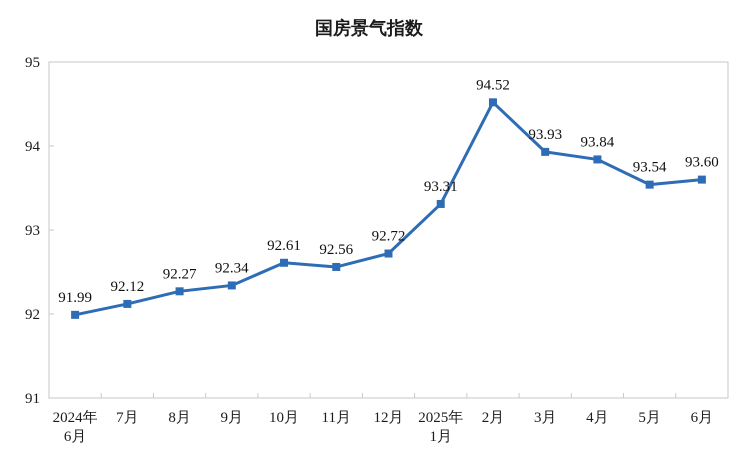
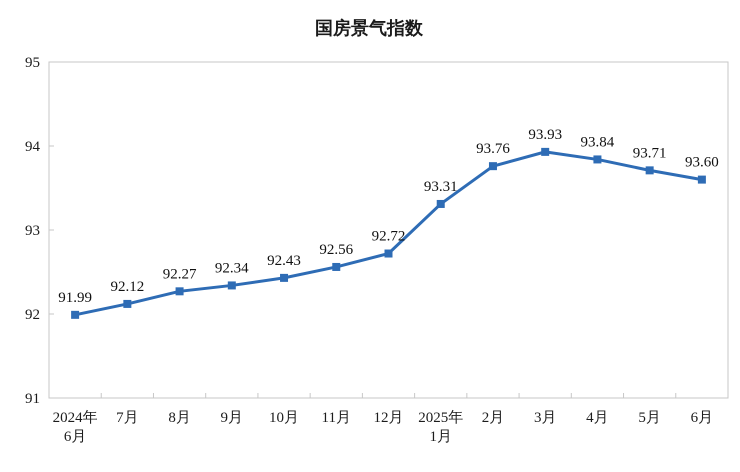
10月: 92.61 -> 92.43
2月: 94.52 -> 93.76
5月: 93.54 -> 93.71
